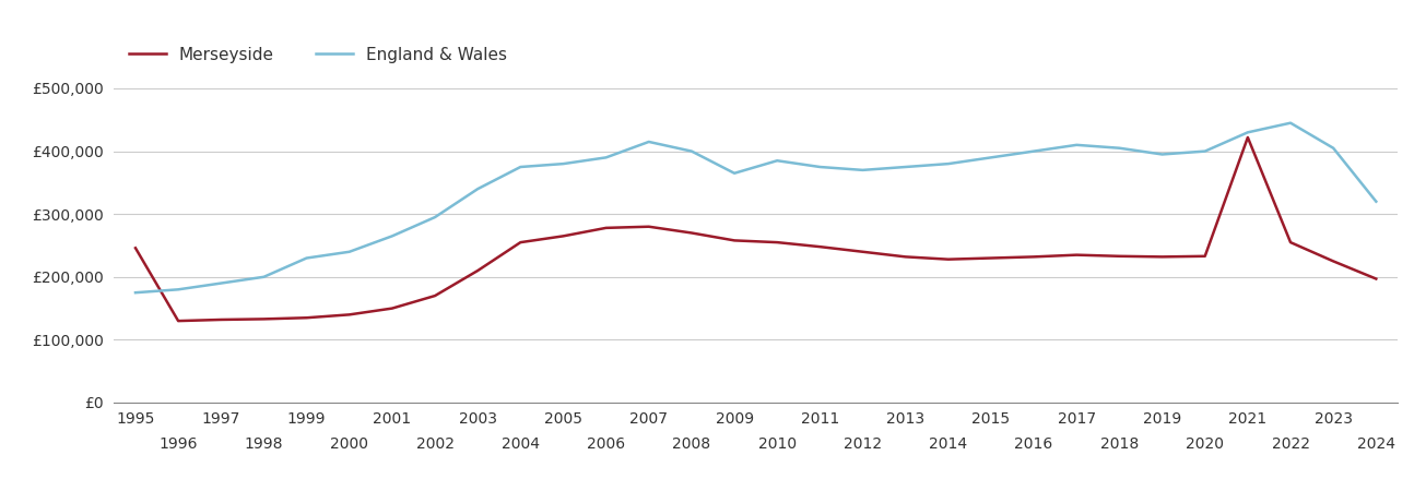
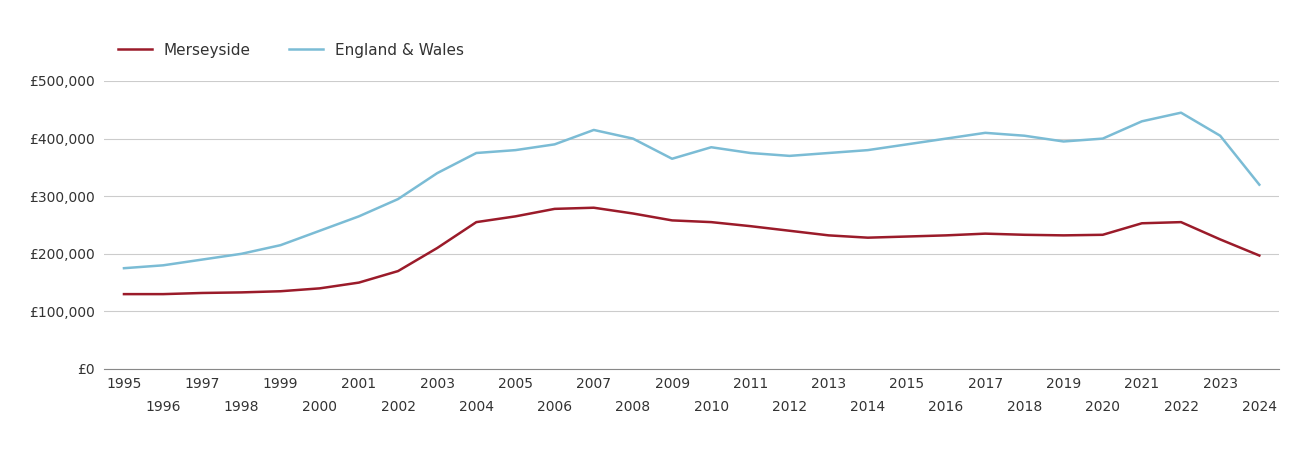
Merseyside/1995: £246,000 -> £130,000
England & Wales/1999: £230,000 -> £215,000
Merseyside/2021: £422,000 -> £253,000
